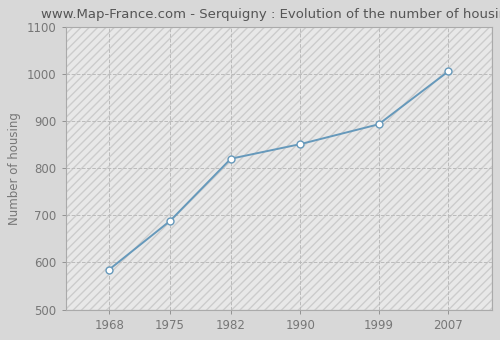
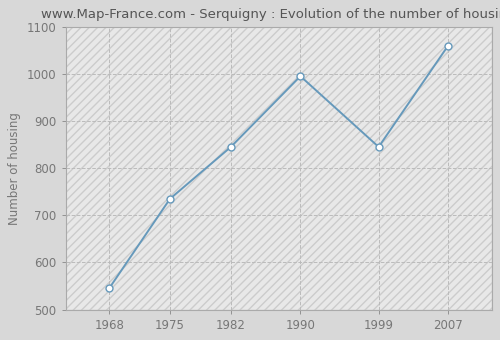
1968: 585 -> 545
1975: 688 -> 735
1982: 820 -> 845
1990: 851 -> 995
1999: 893 -> 845
2007: 1005 -> 1060
